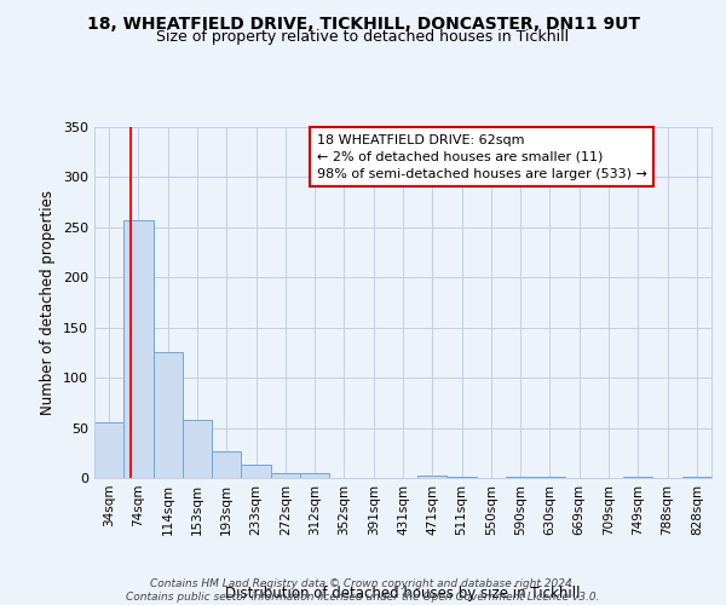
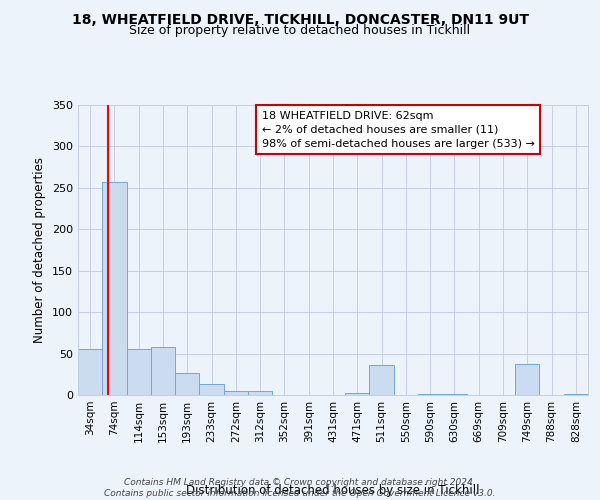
114sqm: 126 -> 56
511sqm: 1 -> 36
749sqm: 1 -> 38
